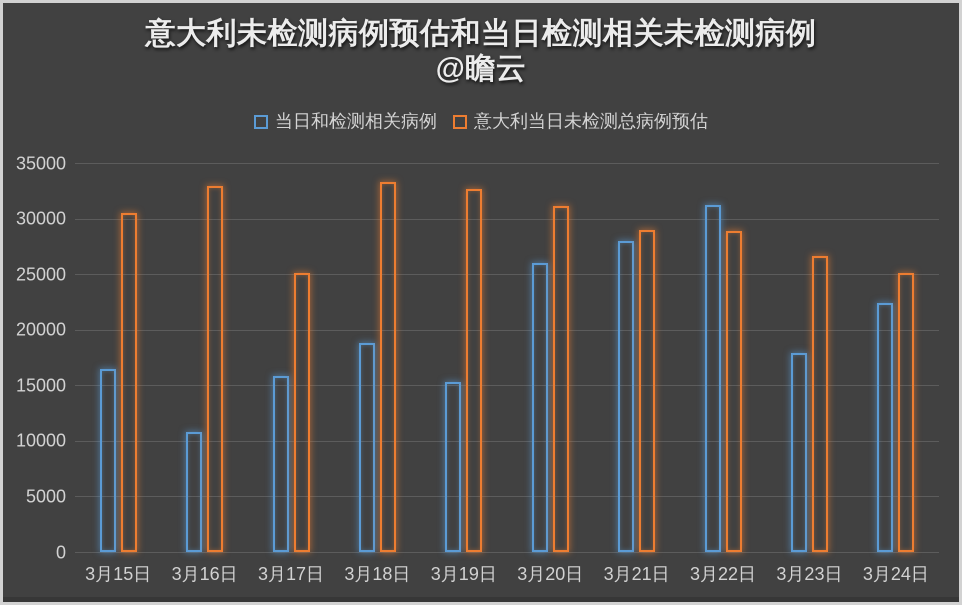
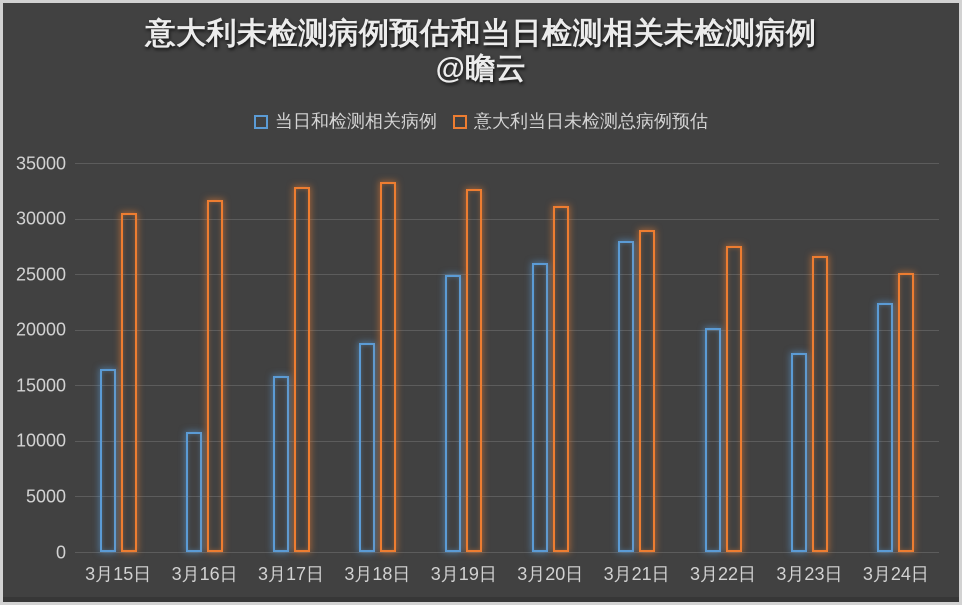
意大利当日未检测总病例预估/3月16日: 32900 -> 31700
意大利当日未检测总病例预估/3月17日: 25100 -> 32800
当日和检测相关病例/3月19日: 15300 -> 24900
当日和检测相关病例/3月22日: 31200 -> 20200
意大利当日未检测总病例预估/3月22日: 28900 -> 27500
